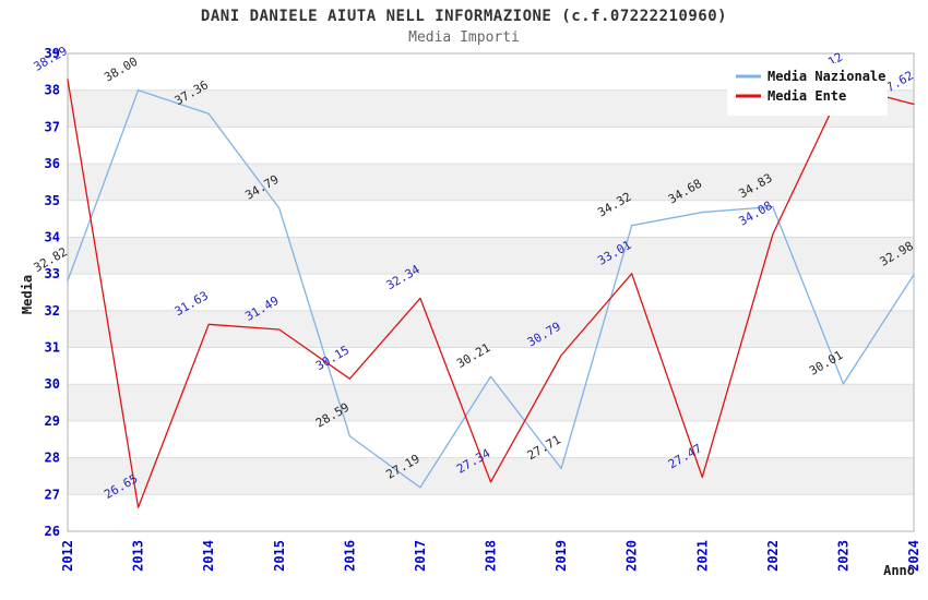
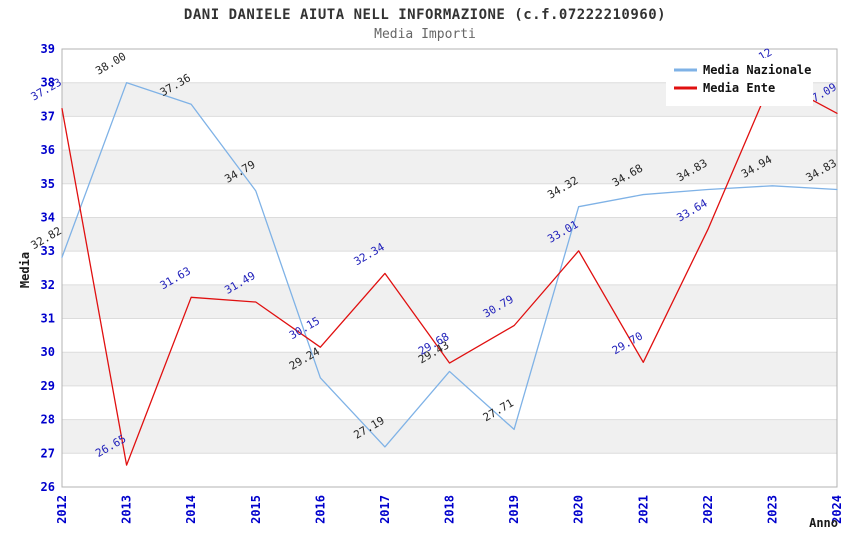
Media Ente/2012: 38.29 -> 37.23
Media Nazionale/2016: 28.59 -> 29.24
Media Nazionale/2018: 30.21 -> 29.43
Media Ente/2018: 27.34 -> 29.68
Media Ente/2021: 27.47 -> 29.70
Media Ente/2022: 34.08 -> 33.64
Media Nazionale/2023: 30.01 -> 34.94
Media Nazionale/2024: 32.98 -> 34.83
Media Ente/2024: 37.62 -> 37.09
